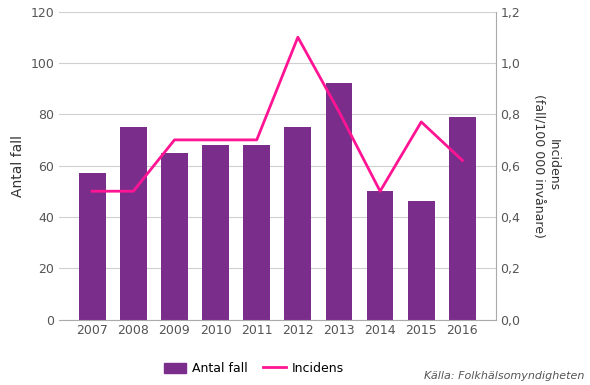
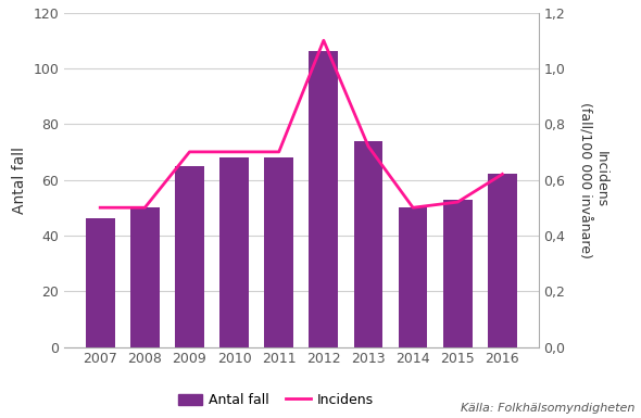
Antal fall/2007: 57 -> 46
Antal fall/2008: 75 -> 50
Antal fall/2012: 75 -> 106
Antal fall/2013: 92 -> 74
Incidens/2013: 0,81 -> 0,72
Antal fall/2015: 46 -> 53
Incidens/2015: 0,77 -> 0,52
Antal fall/2016: 79 -> 62
